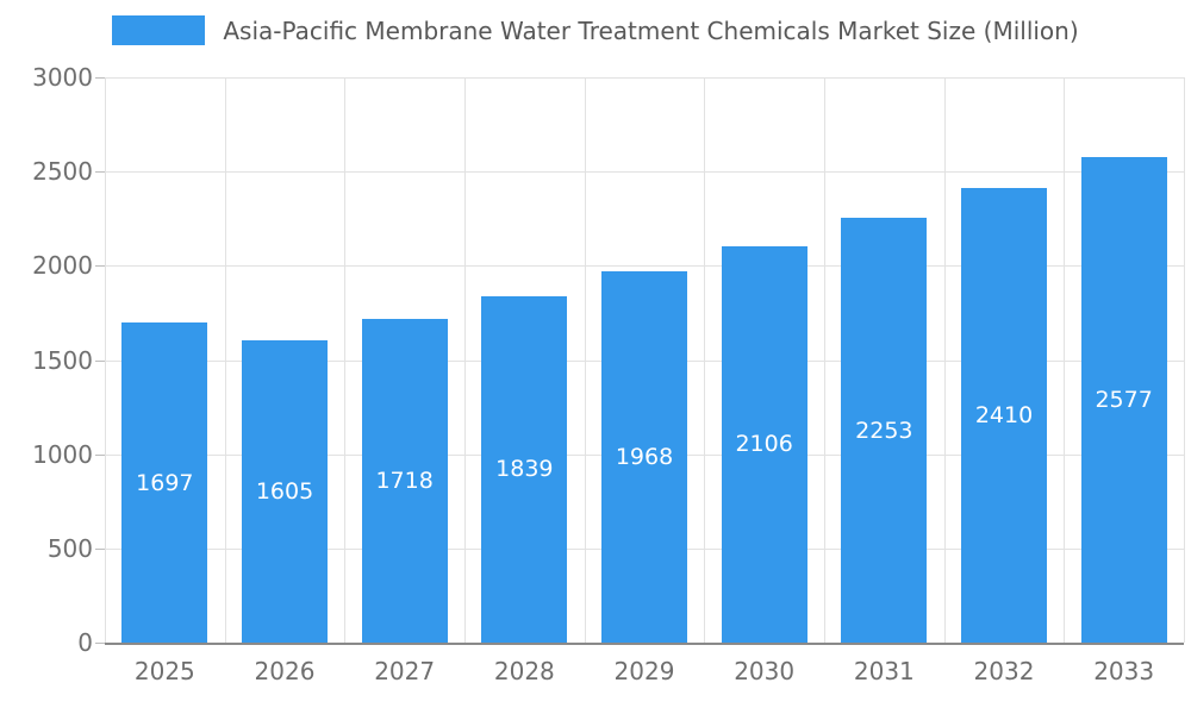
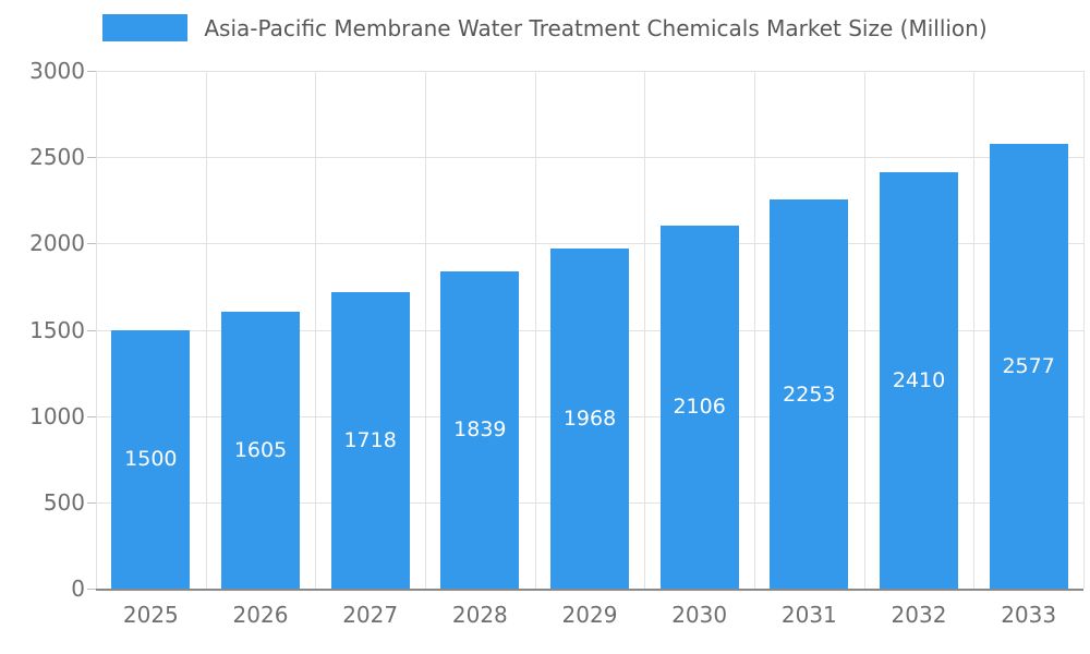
2025: 1697 -> 1500
